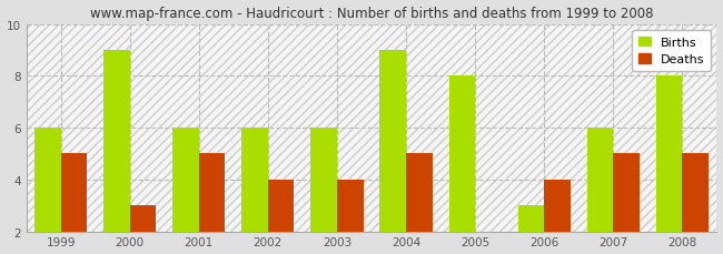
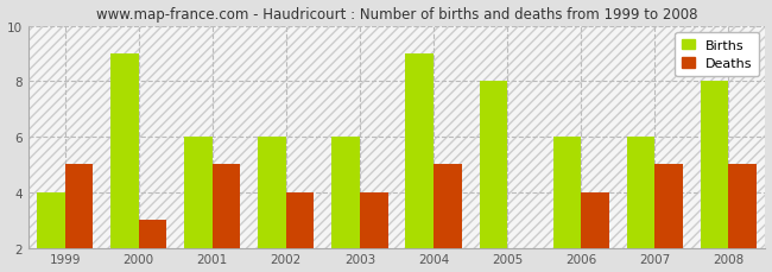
Births/1999: 6 -> 4
Births/2006: 3 -> 6
